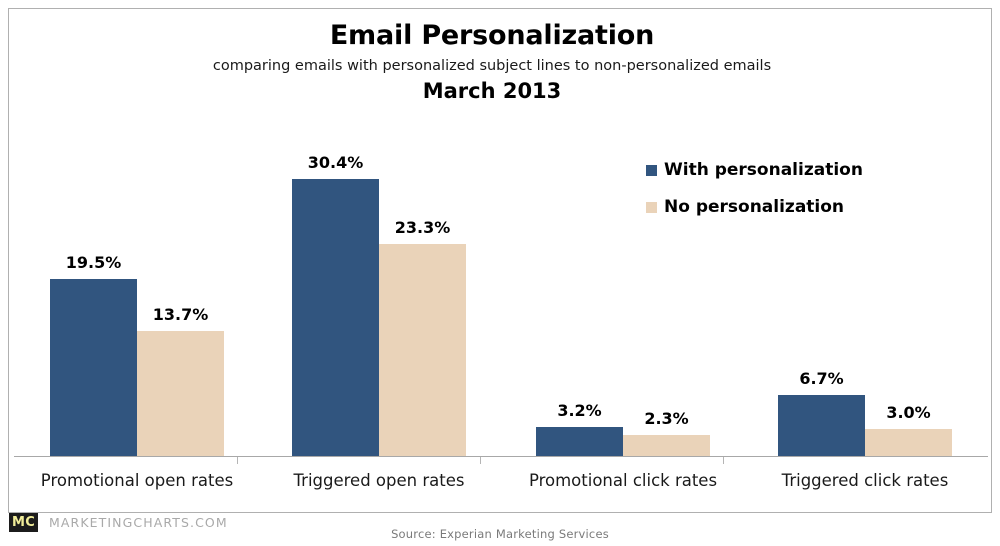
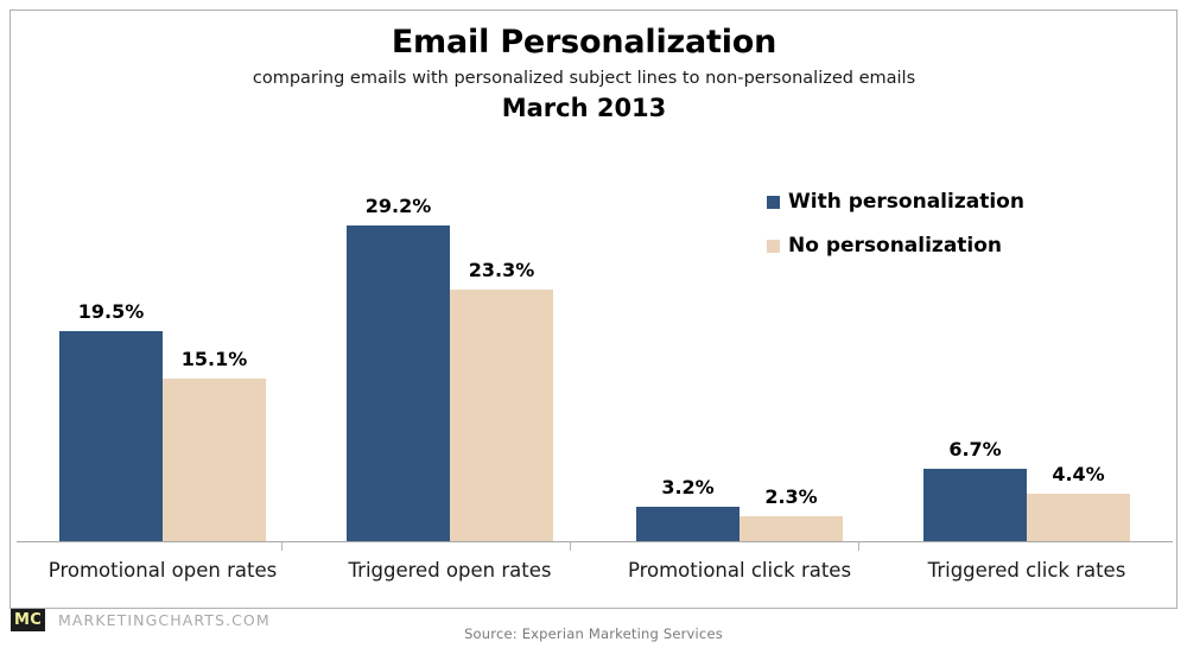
No personalization/Promotional open rates: 13.7% -> 15.1%
With personalization/Triggered open rates: 30.4% -> 29.2%
No personalization/Triggered click rates: 3.0% -> 4.4%
